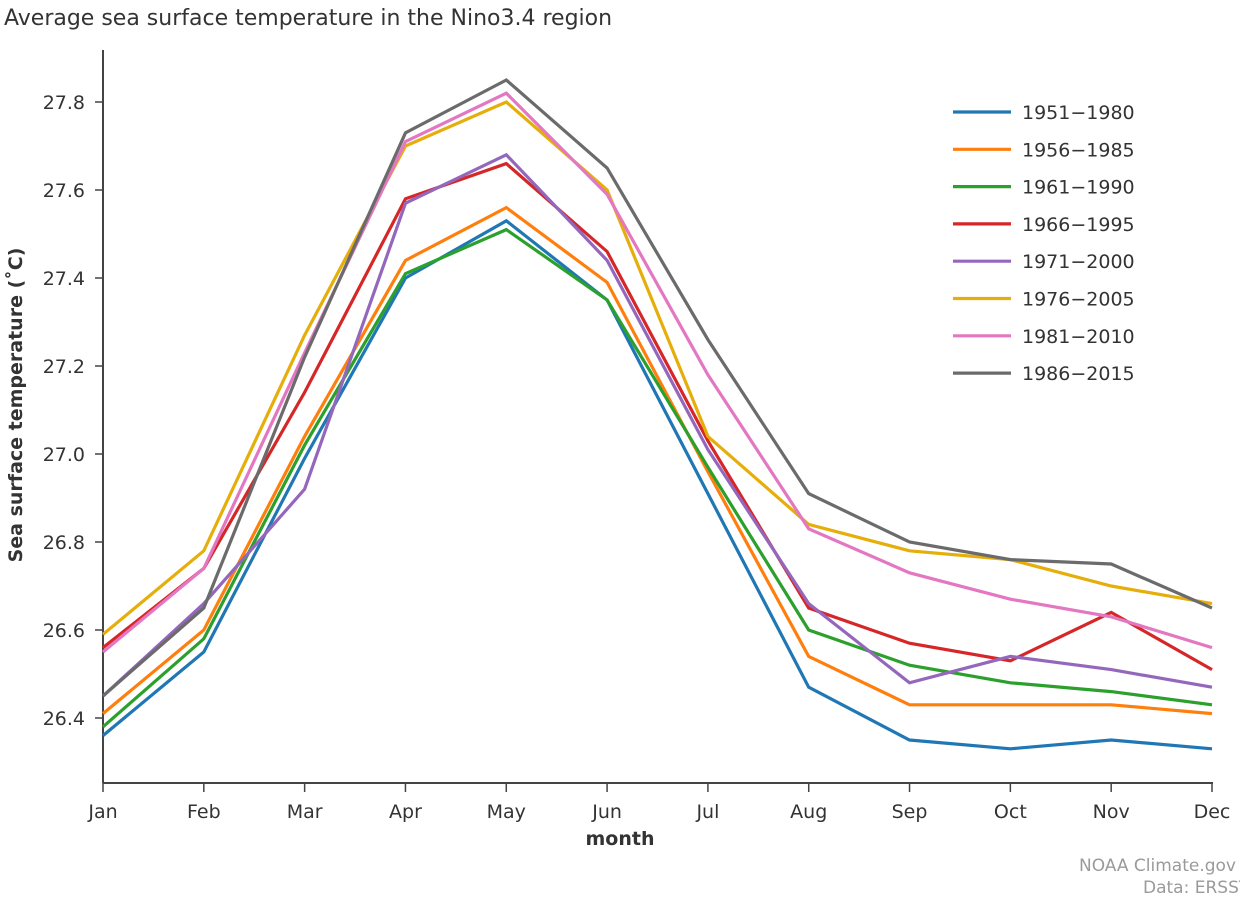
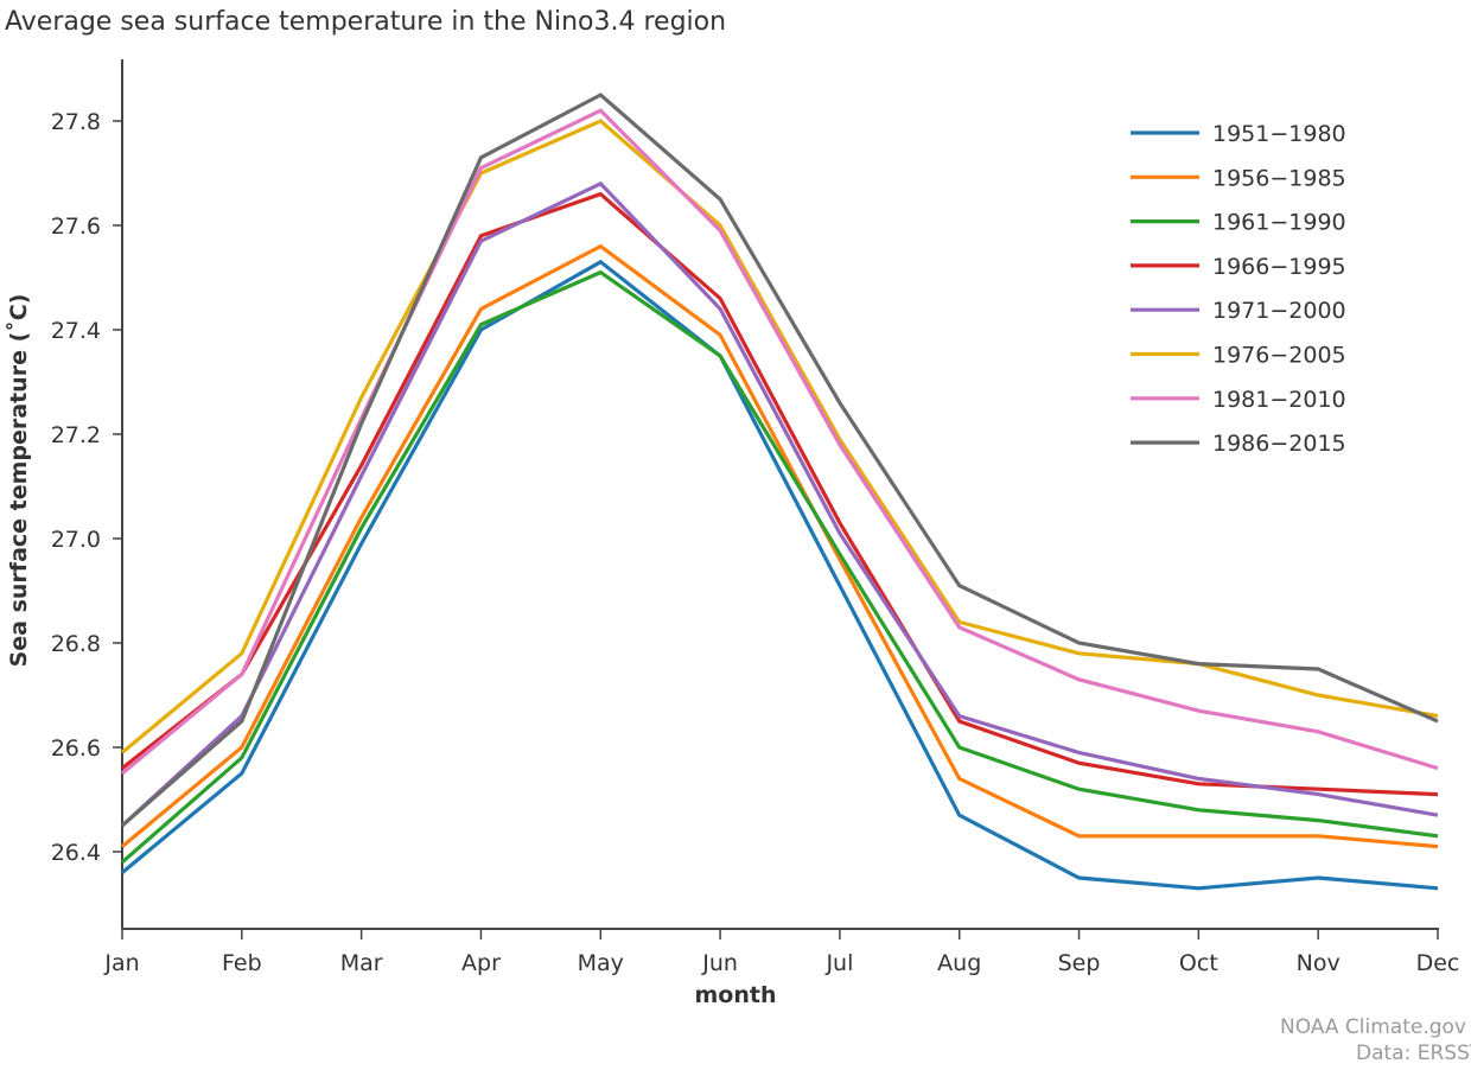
1971−2000/Mar: 26.92 -> 27.12
1976−2005/Jul: 27.04 -> 27.19
1971−2000/Sep: 26.48 -> 26.59
1966−1995/Nov: 26.64 -> 26.52
